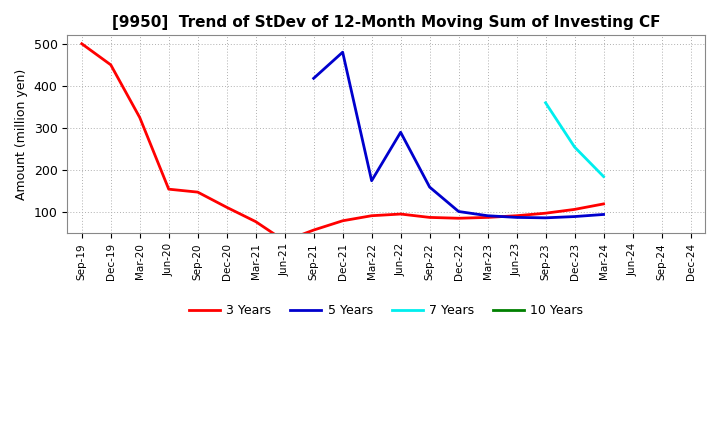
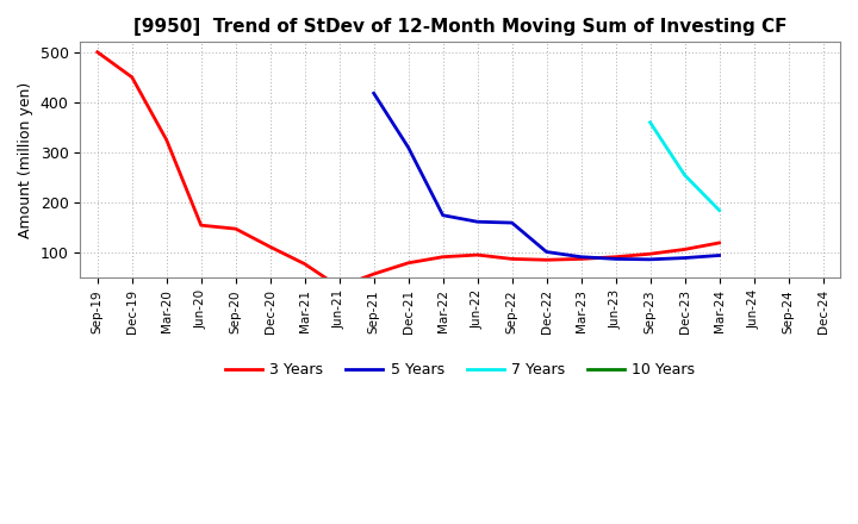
5 Years/Dec-21: 480 -> 310
5 Years/Jun-22: 290 -> 162
